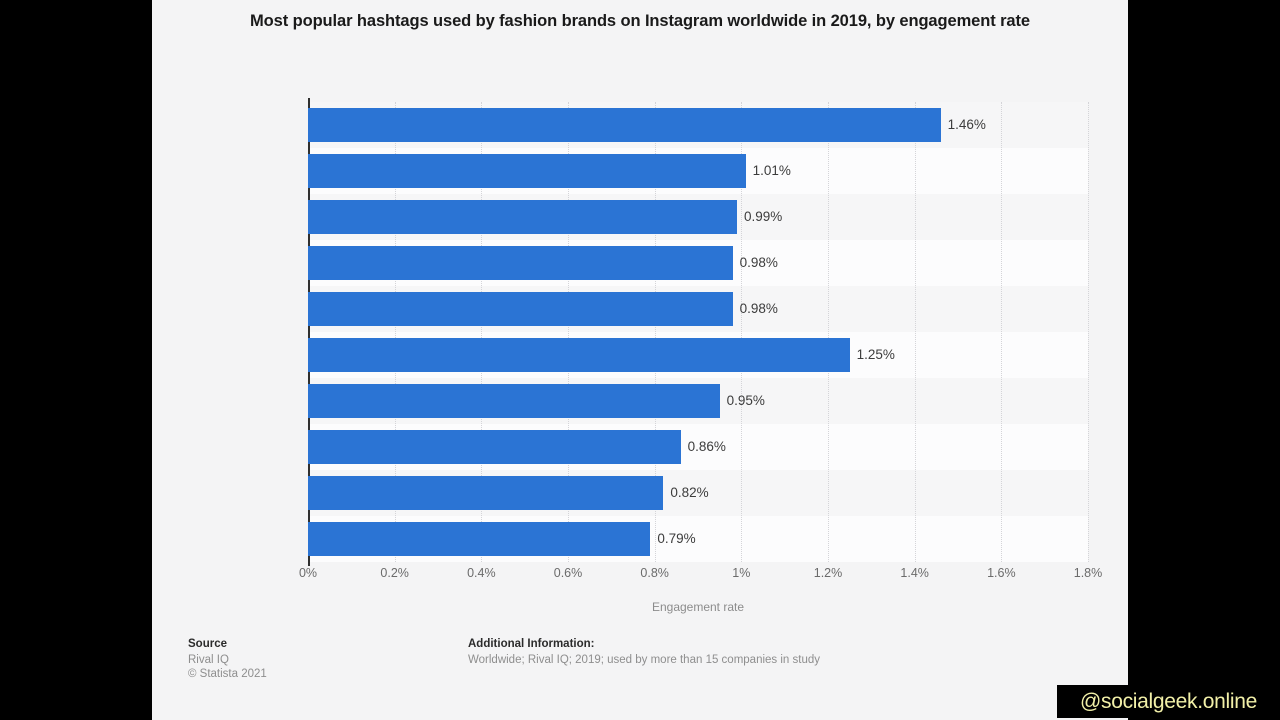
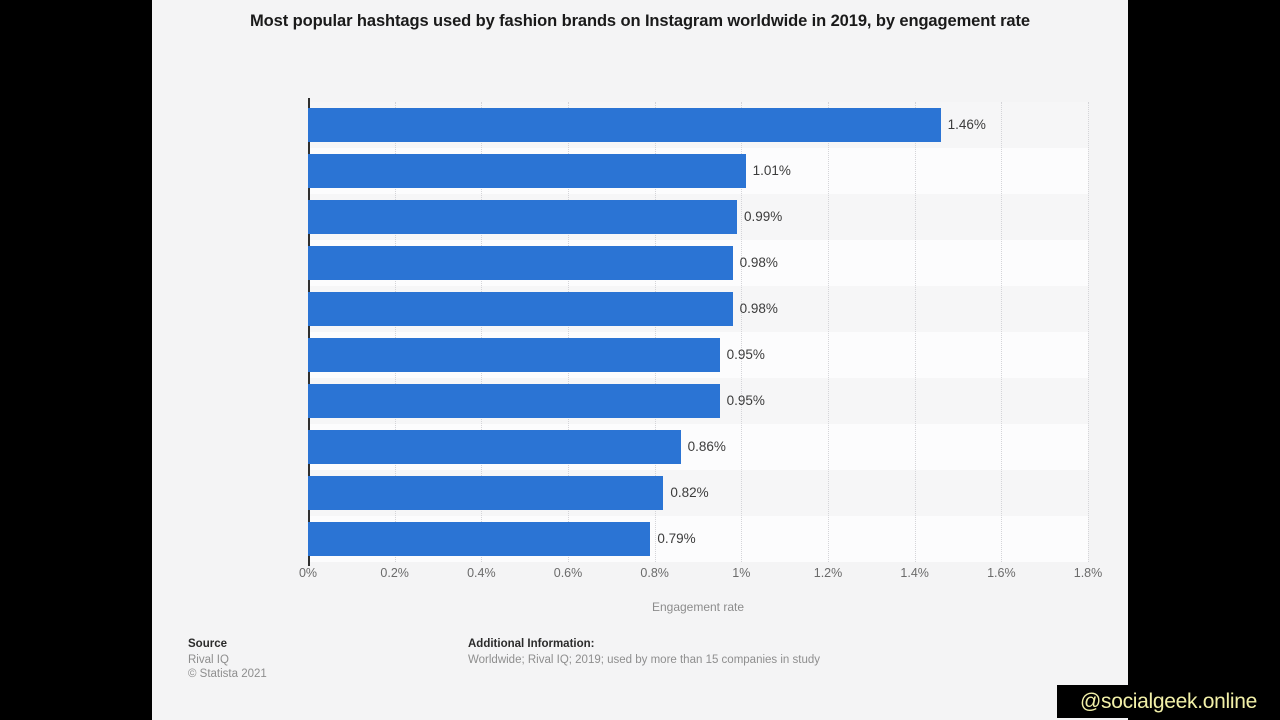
#styleinspo: 1.25% -> 0.95%
